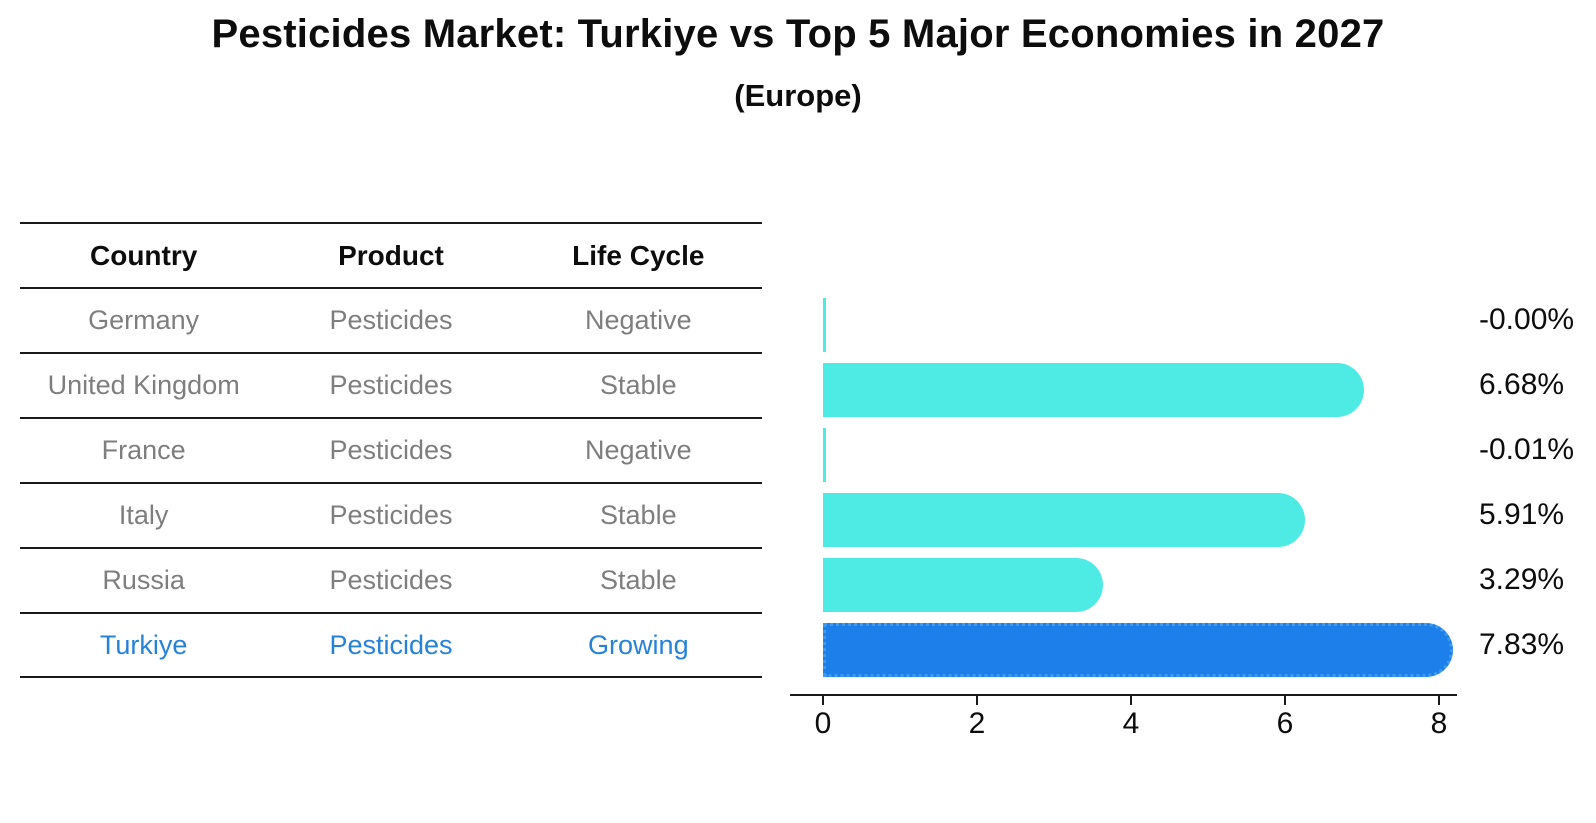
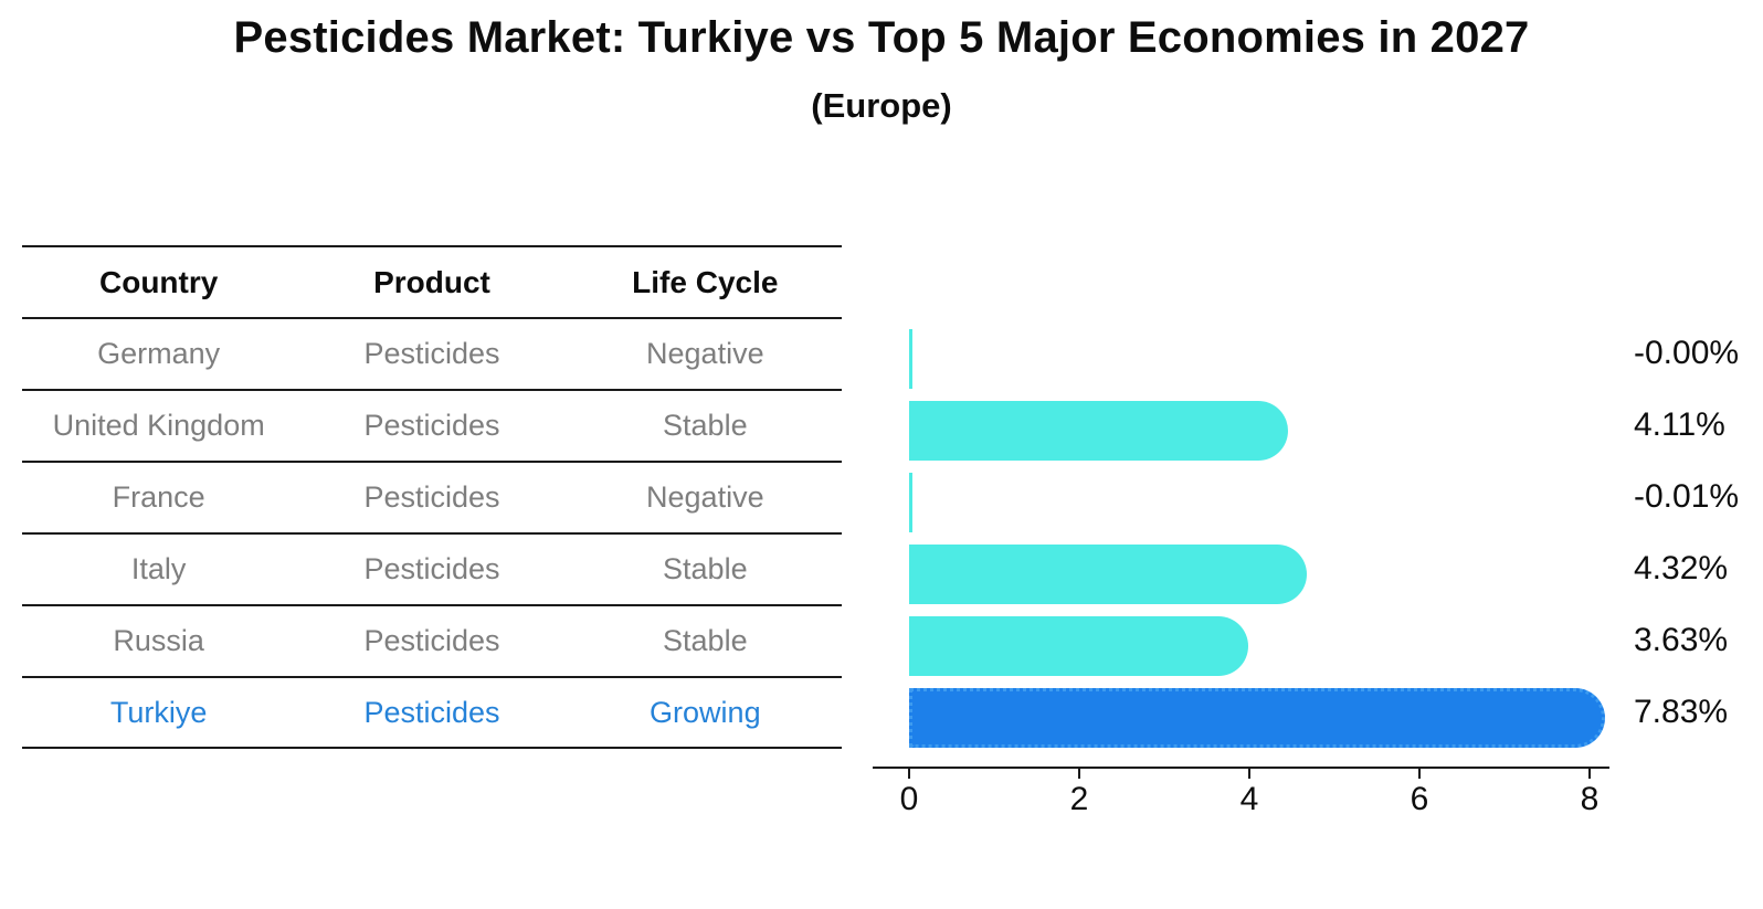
United Kingdom: 6.68% -> 4.11%
Italy: 5.91% -> 4.32%
Russia: 3.29% -> 3.63%
